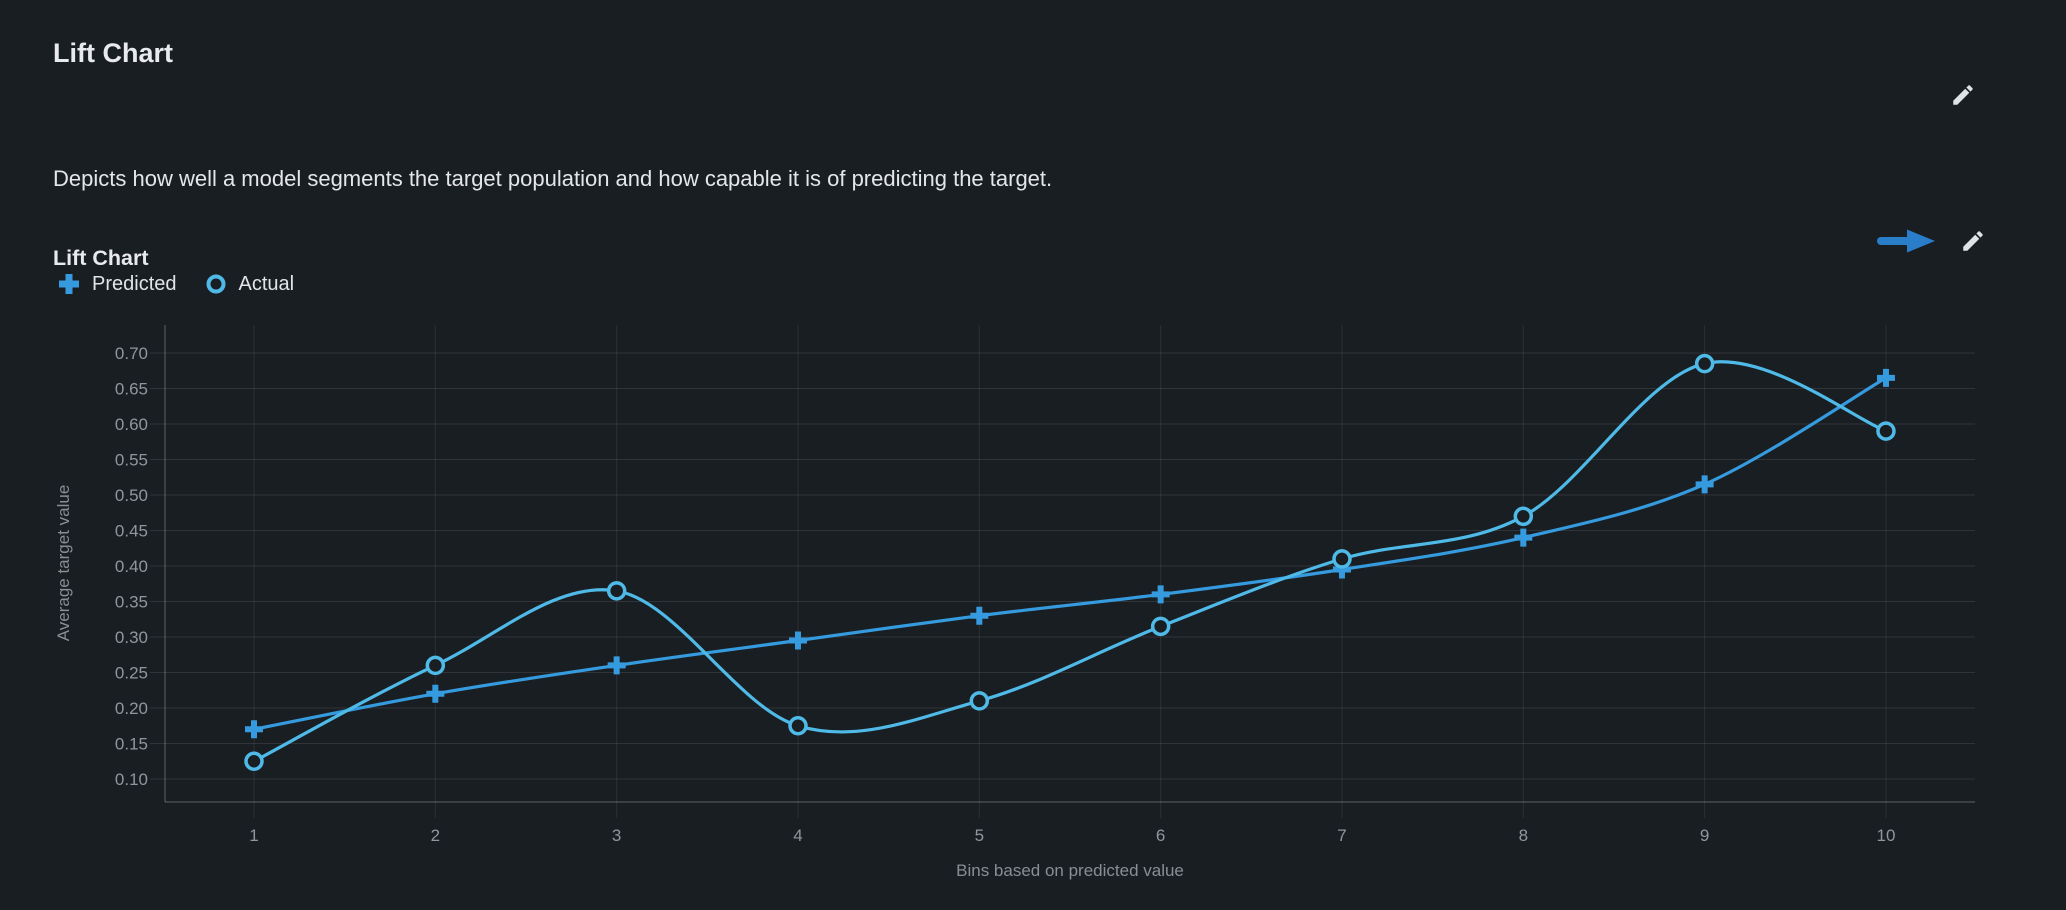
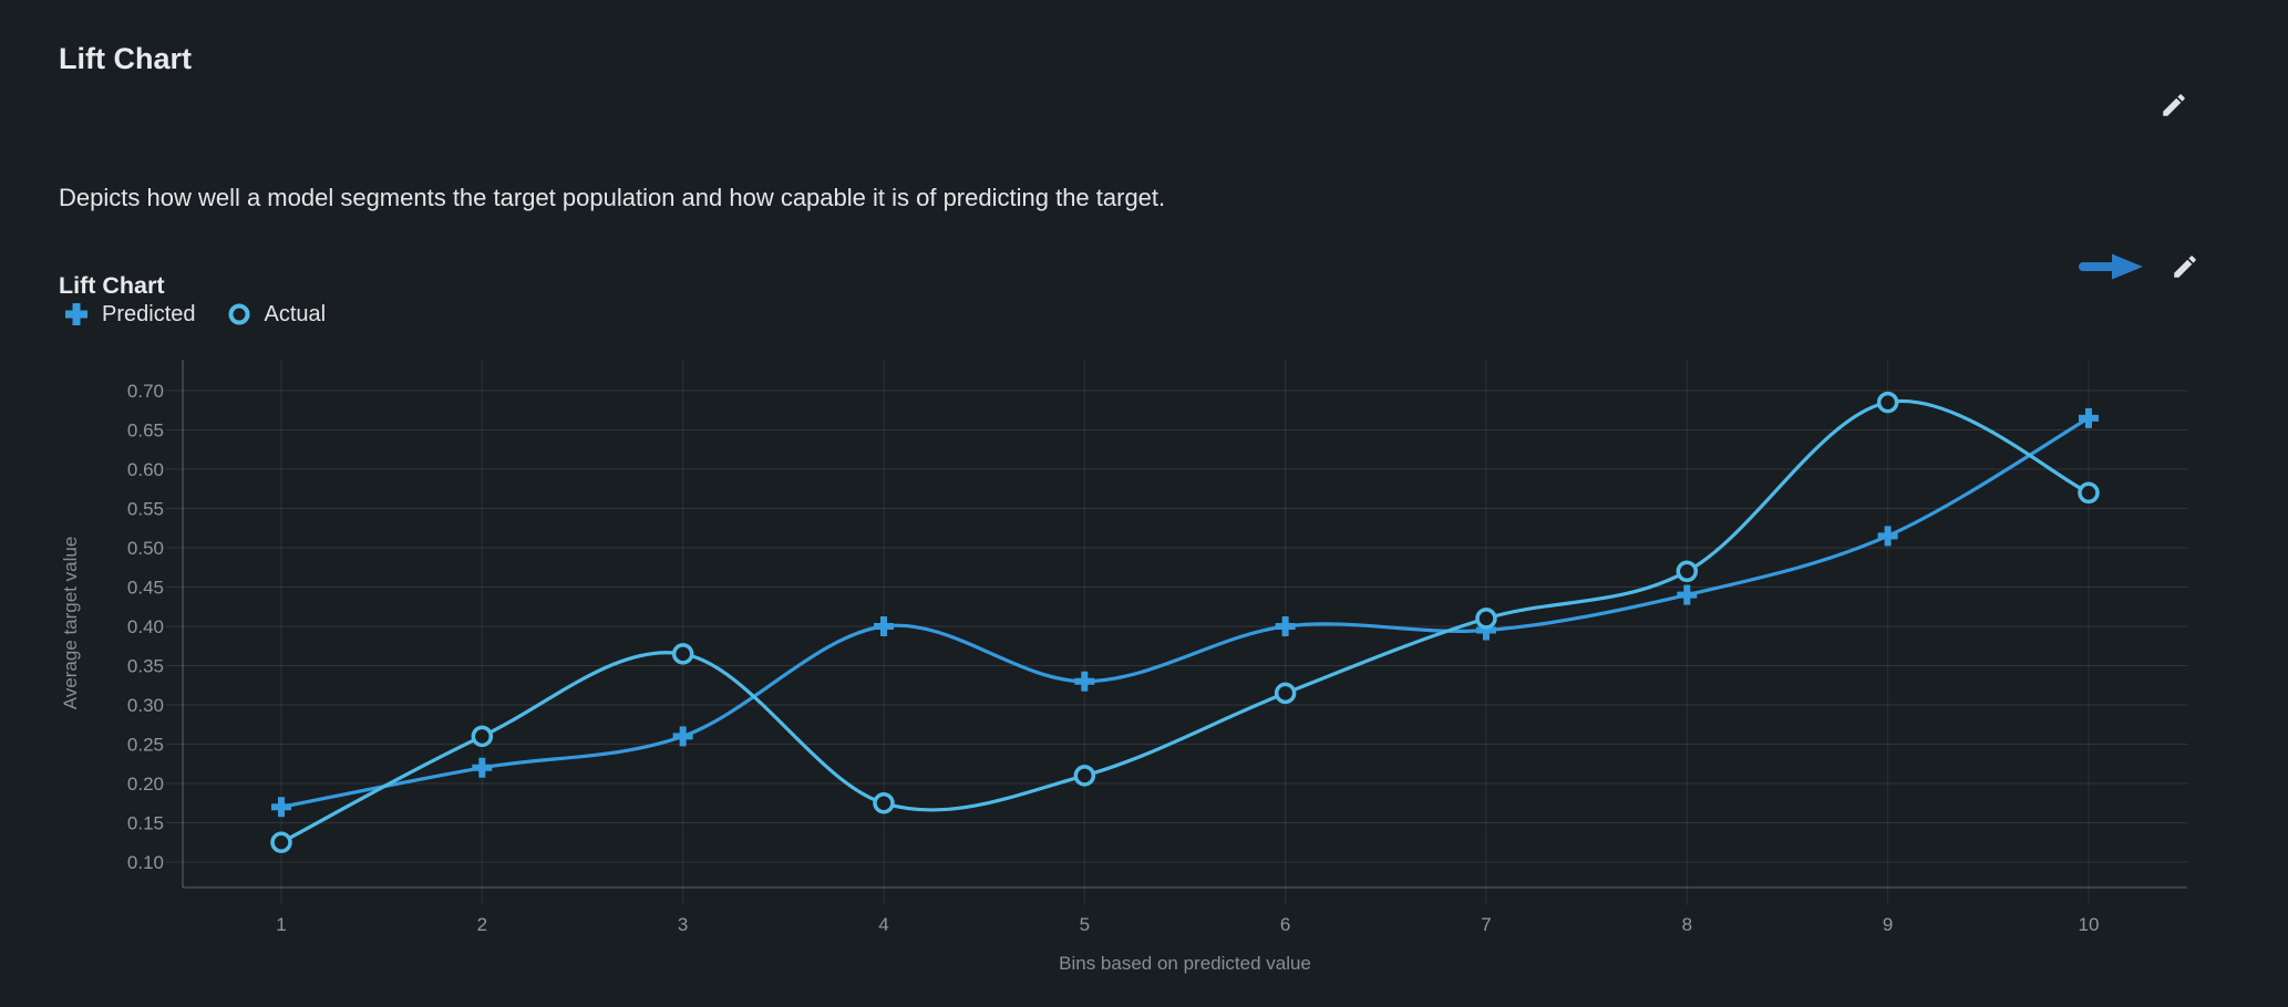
Predicted/4: 0.29 -> 0.40
Predicted/6: 0.36 -> 0.40
Actual/10: 0.59 -> 0.57
